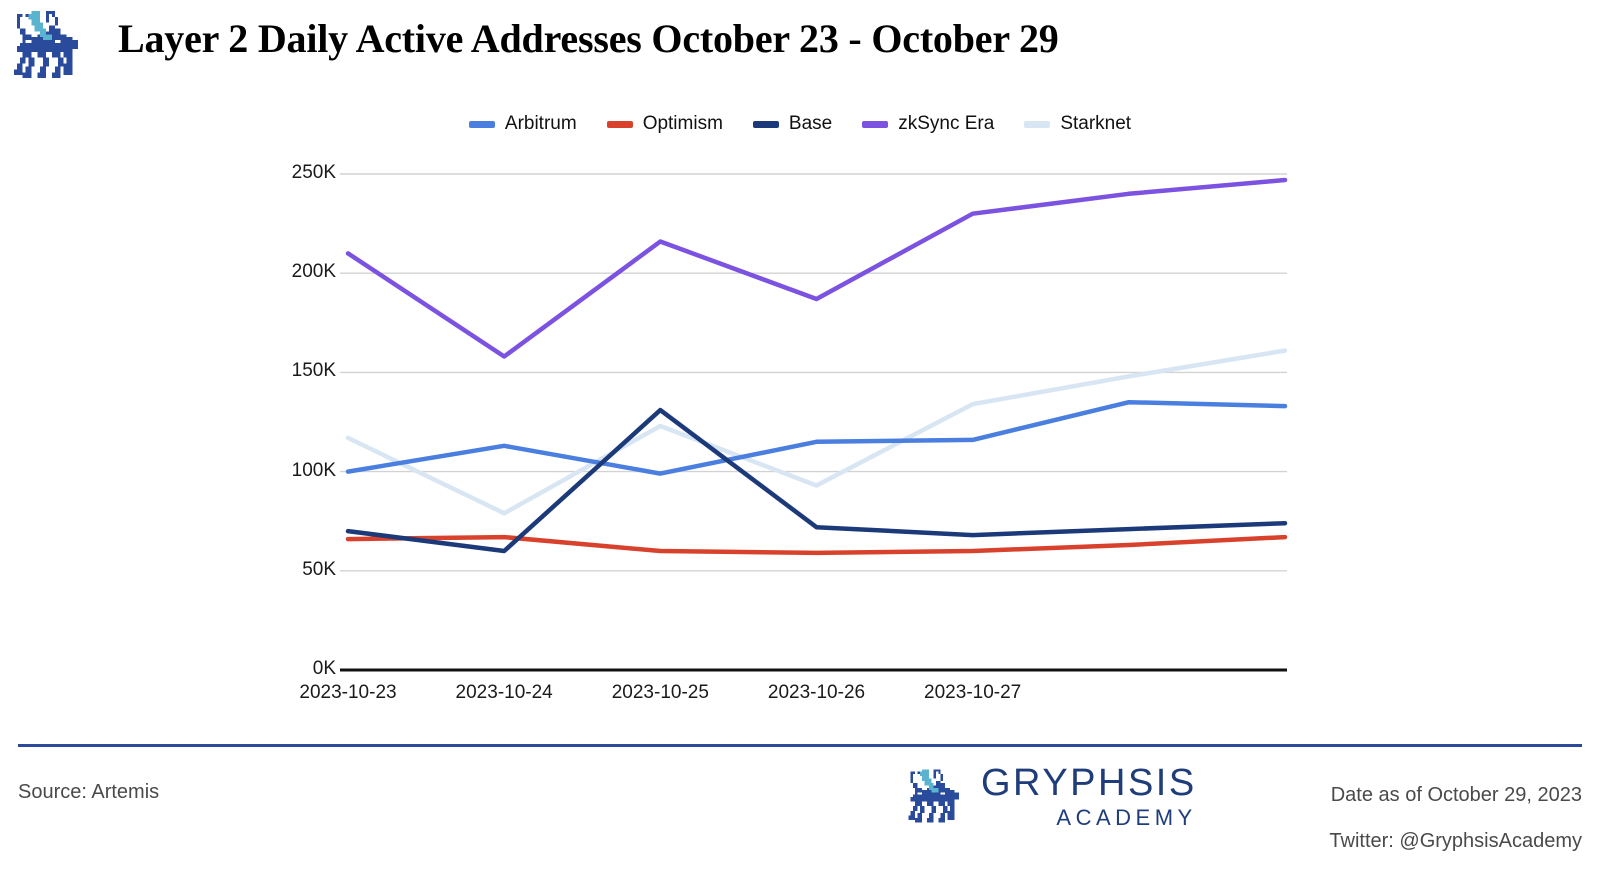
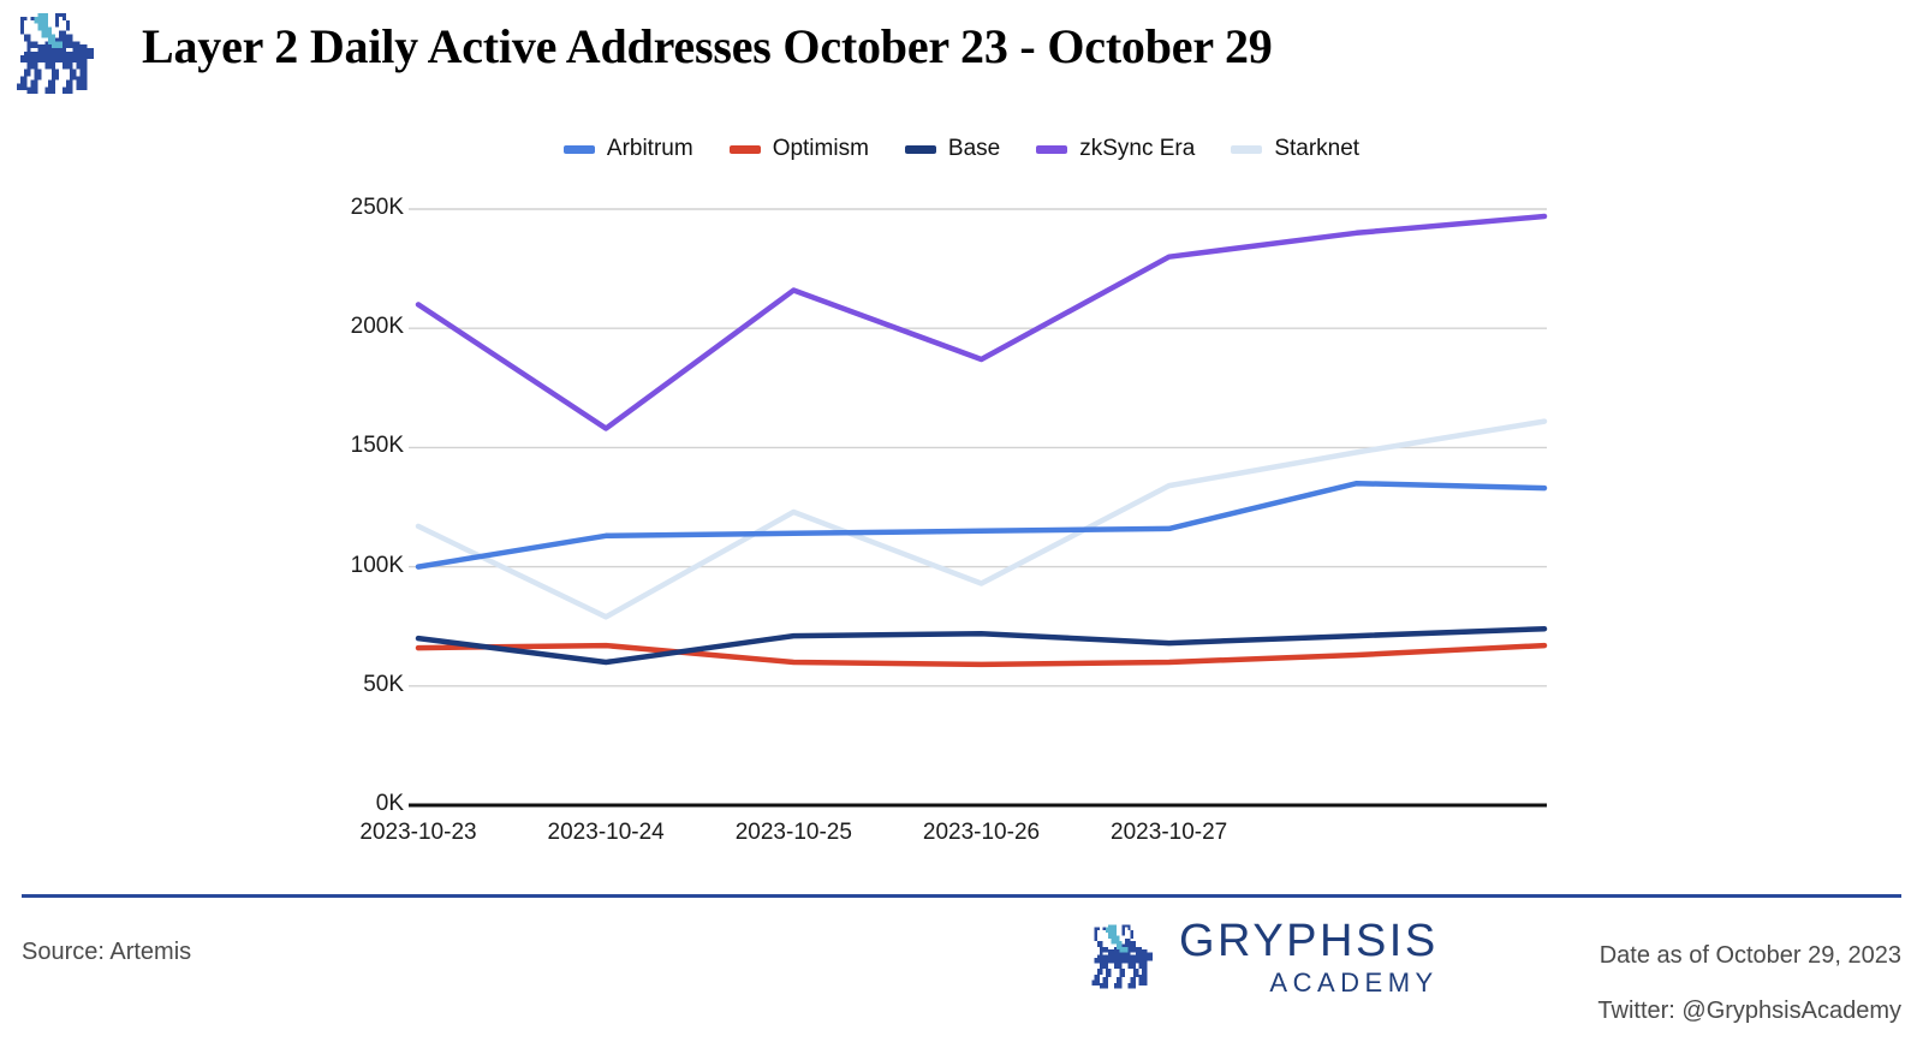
Arbitrum/2023-10-25: 99K -> 114K
Base/2023-10-25: 131K -> 71K
